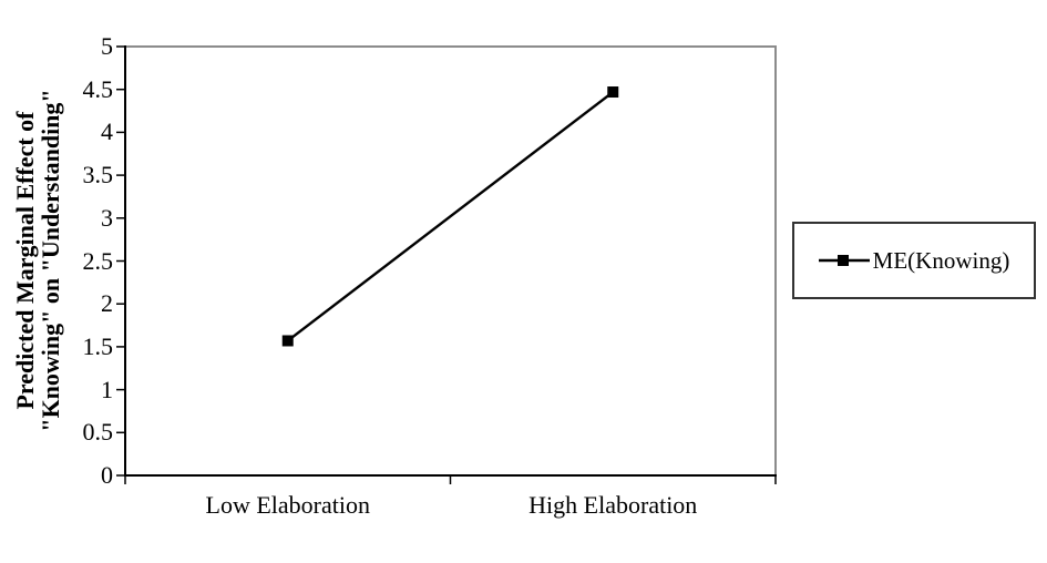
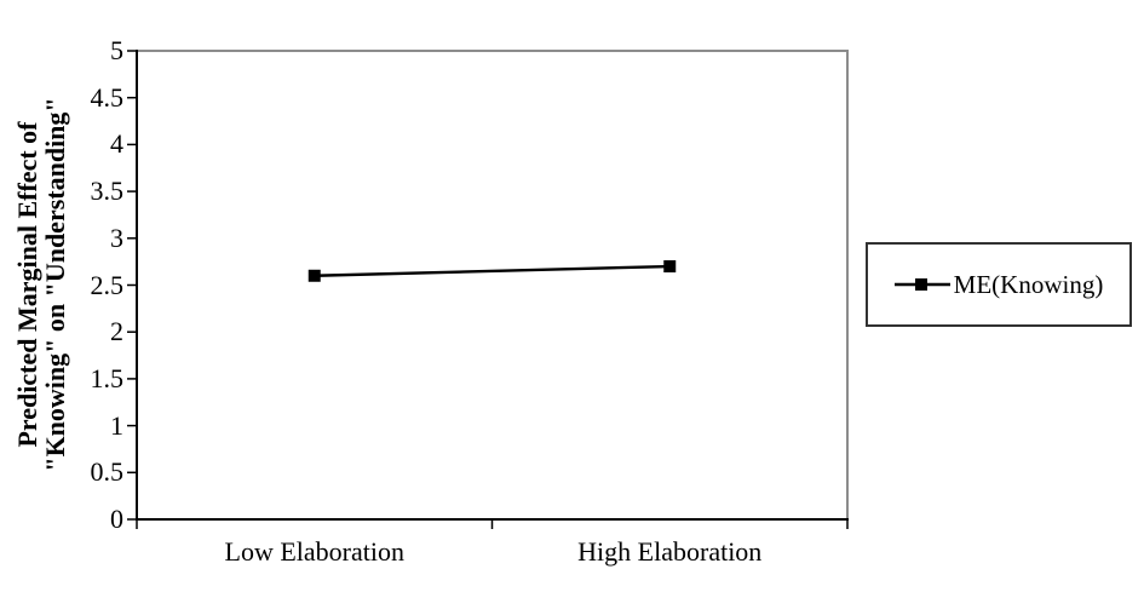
Low Elaboration: 1.6 -> 2.6
High Elaboration: 4.5 -> 2.7
